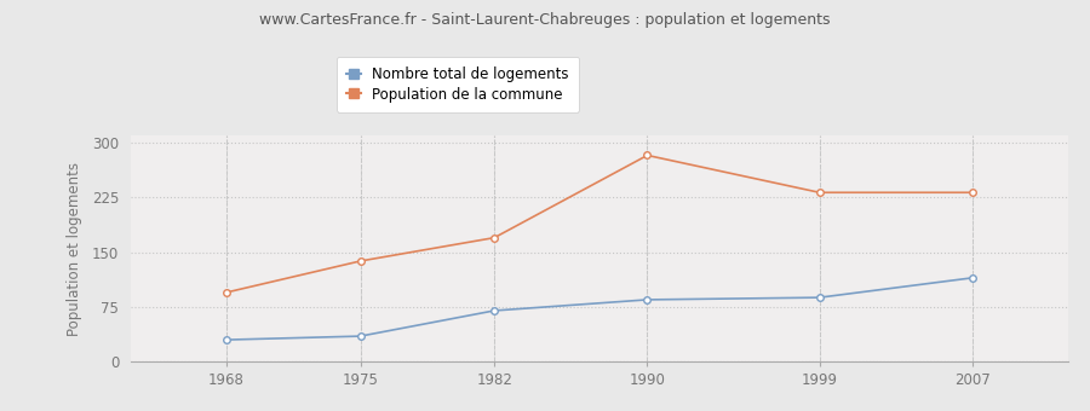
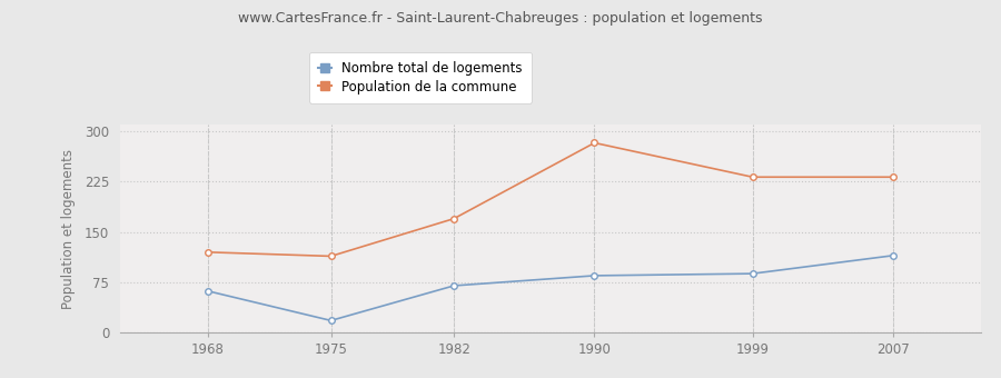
Nombre total de logements/1968: 30 -> 62
Population de la commune/1968: 95 -> 120
Nombre total de logements/1975: 35 -> 18
Population de la commune/1975: 138 -> 114
